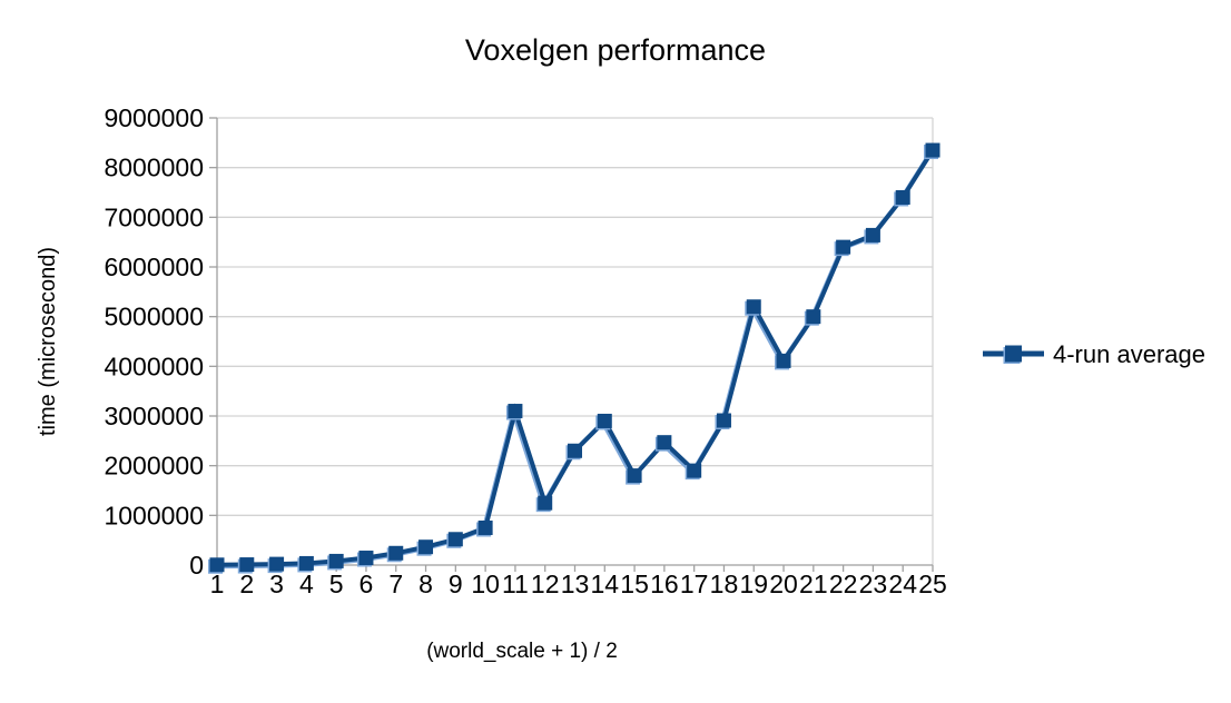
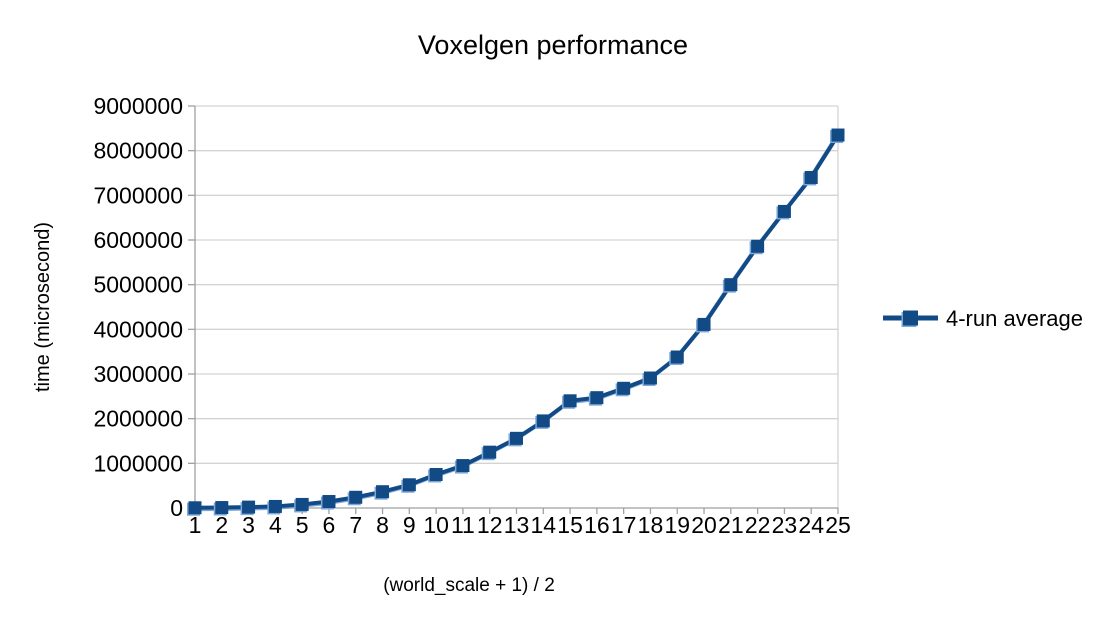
11: 3100000 -> 1000000
13: 2300000 -> 1600000
14: 2900000 -> 2000000
15: 1800000 -> 2400000
17: 1900000 -> 2700000
19: 5200000 -> 3400000
22: 6400000 -> 5900000
